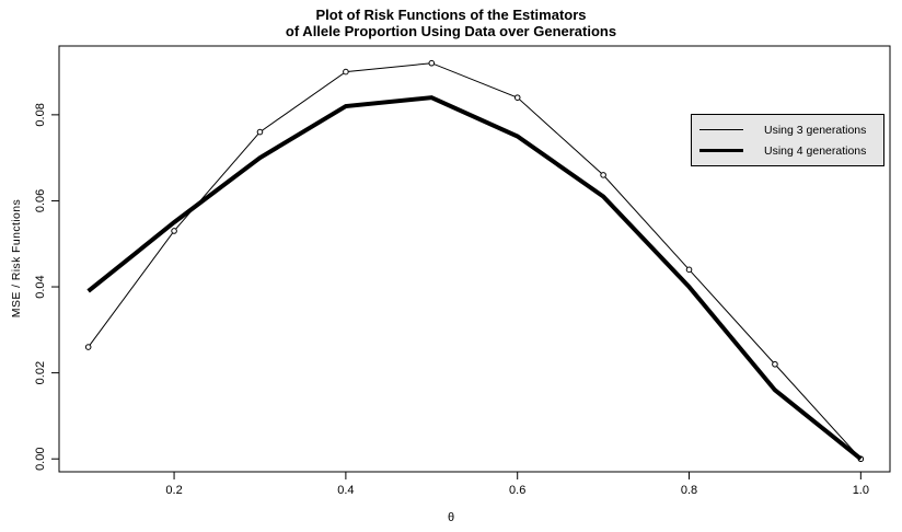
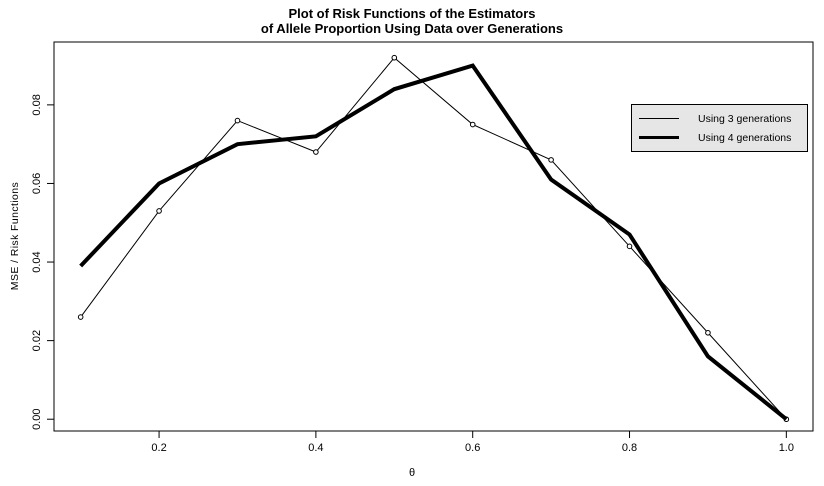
Using 4 generations/0.2: 0.055 -> 0.060
Using 3 generations/0.4: 0.090 -> 0.068
Using 4 generations/0.4: 0.082 -> 0.072
Using 3 generations/0.6: 0.084 -> 0.075
Using 4 generations/0.6: 0.075 -> 0.090
Using 4 generations/0.8: 0.040 -> 0.047
